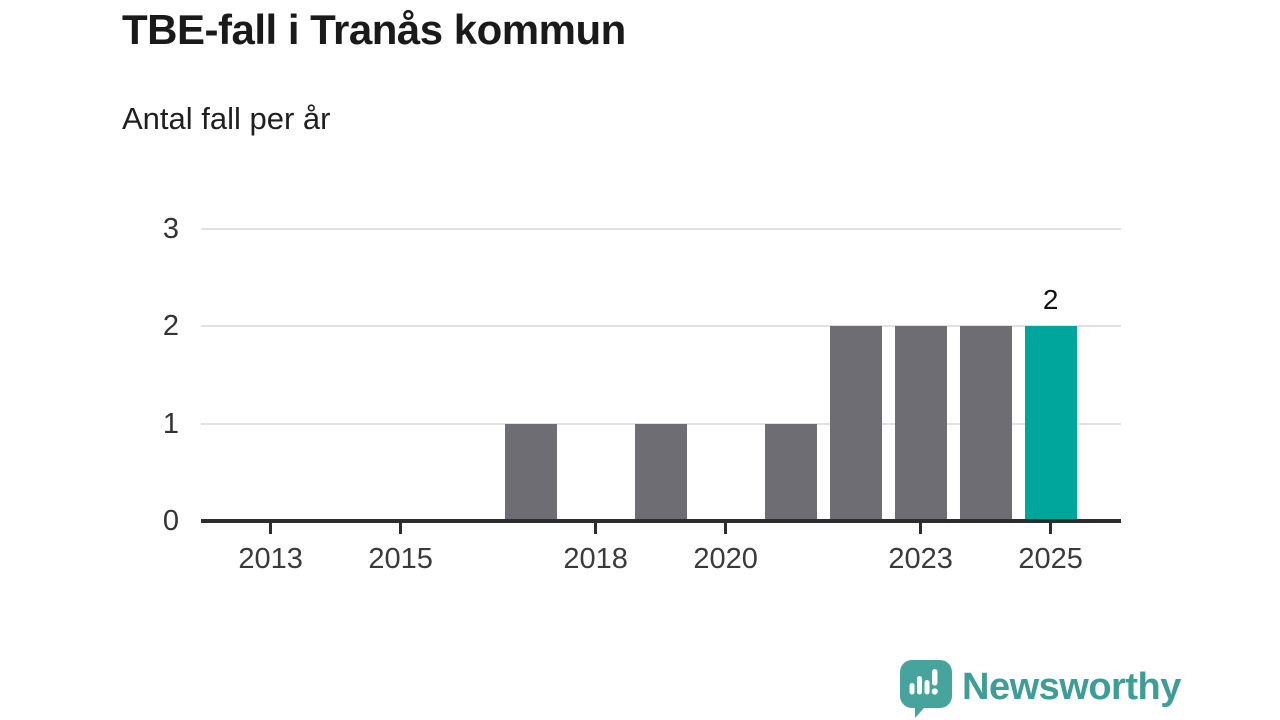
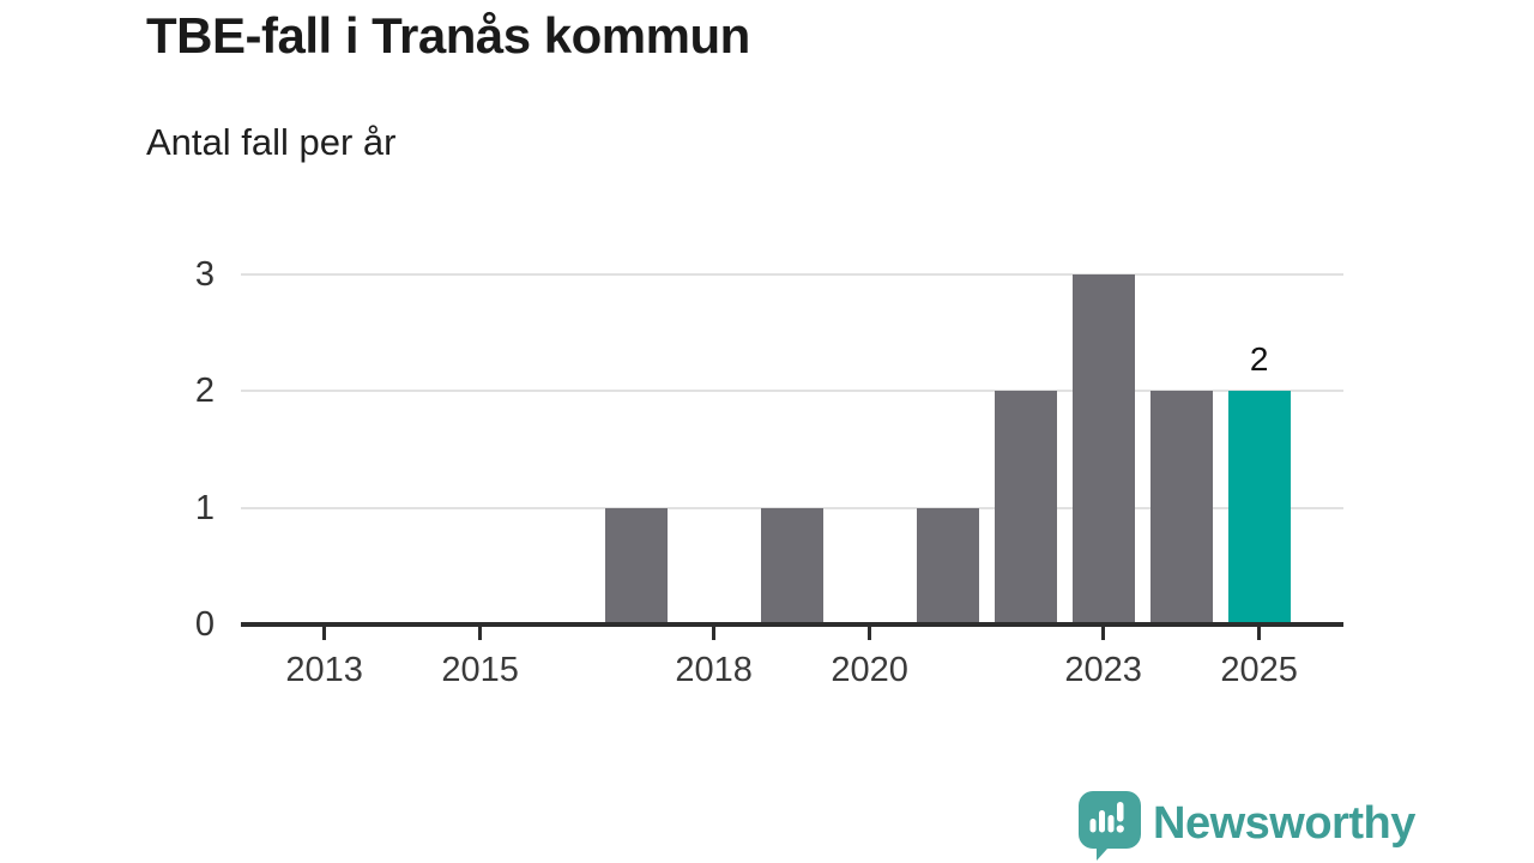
2023: 2 -> 3
